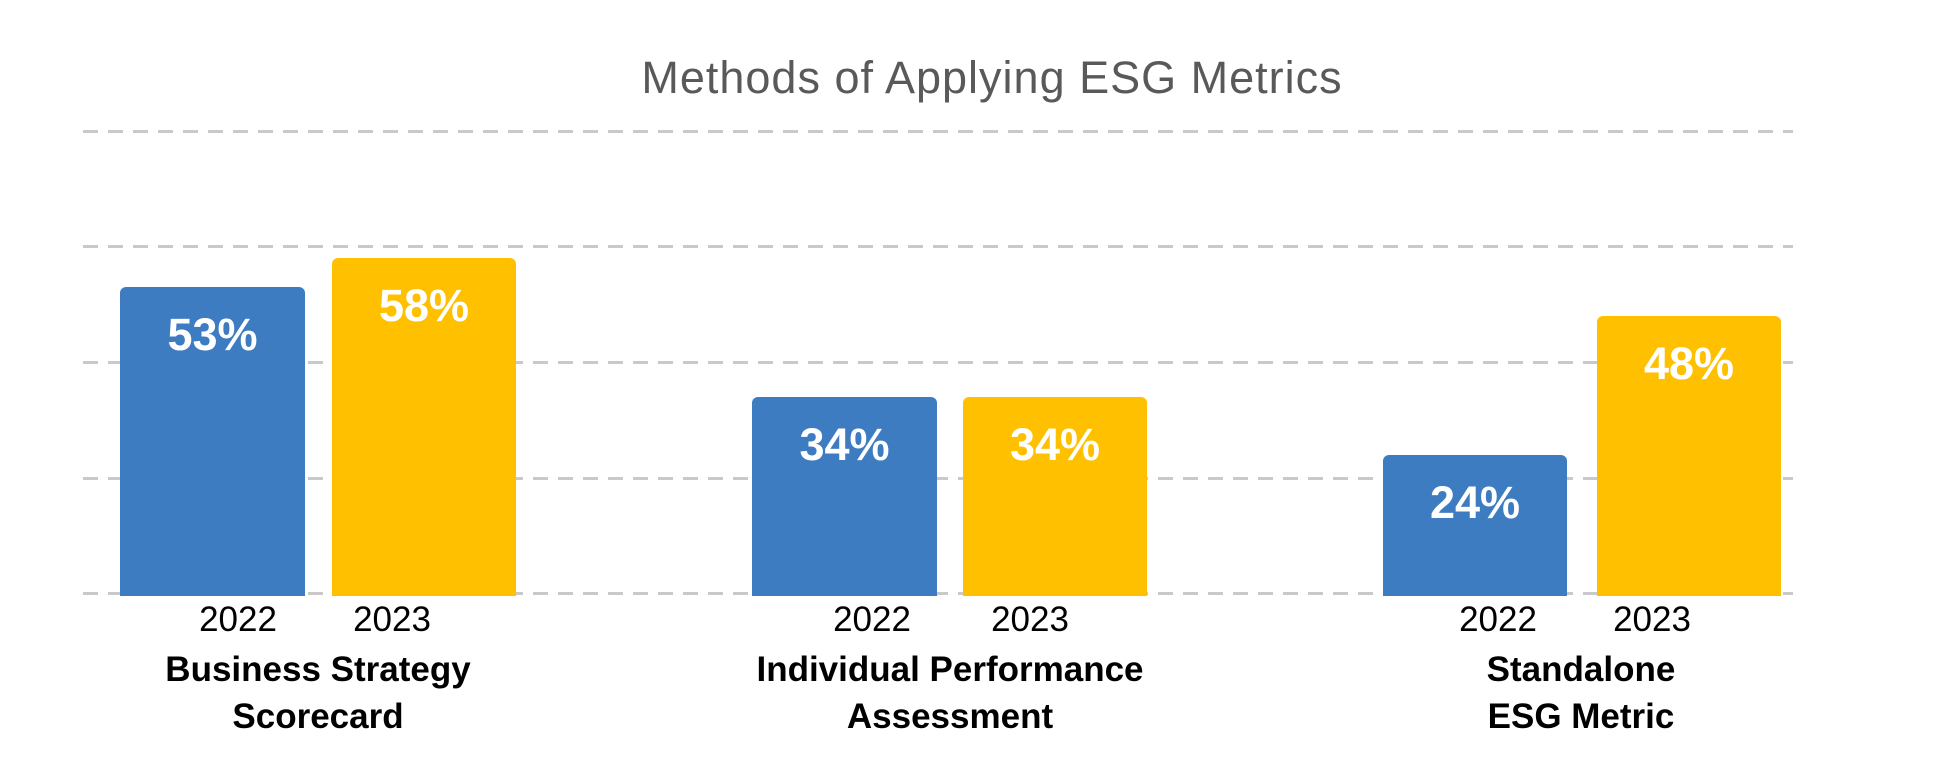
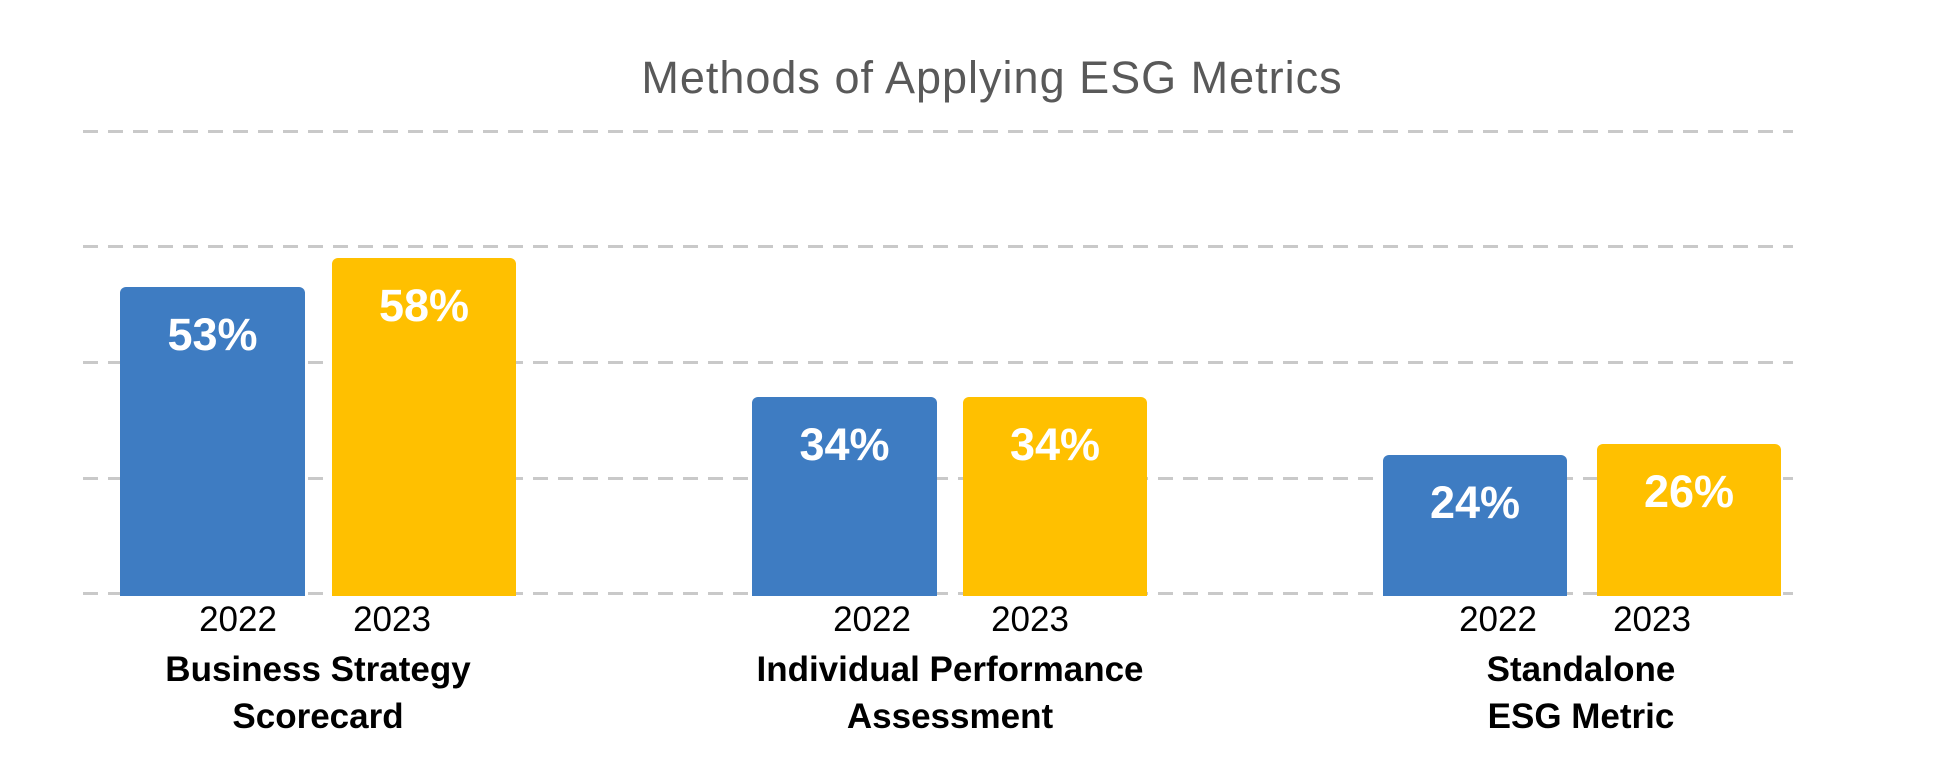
2023/Standalone ESG Metric: 48% -> 26%
